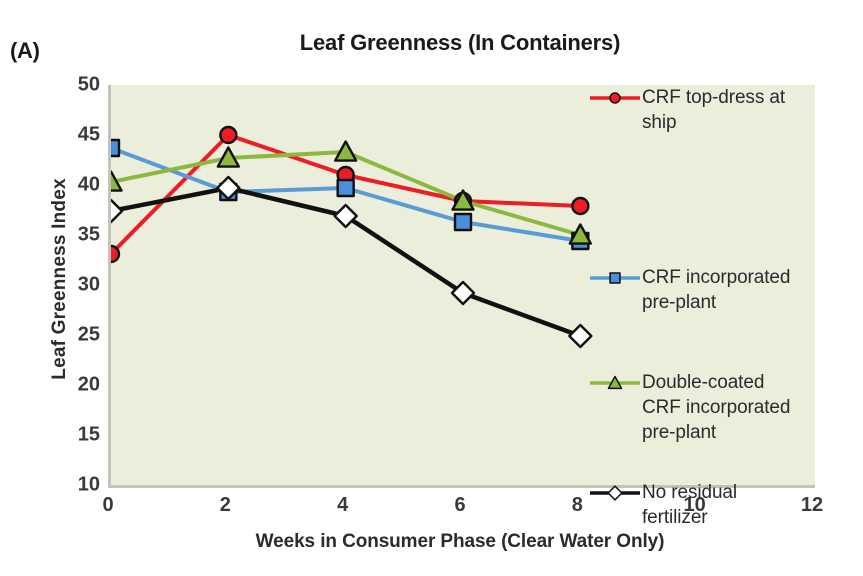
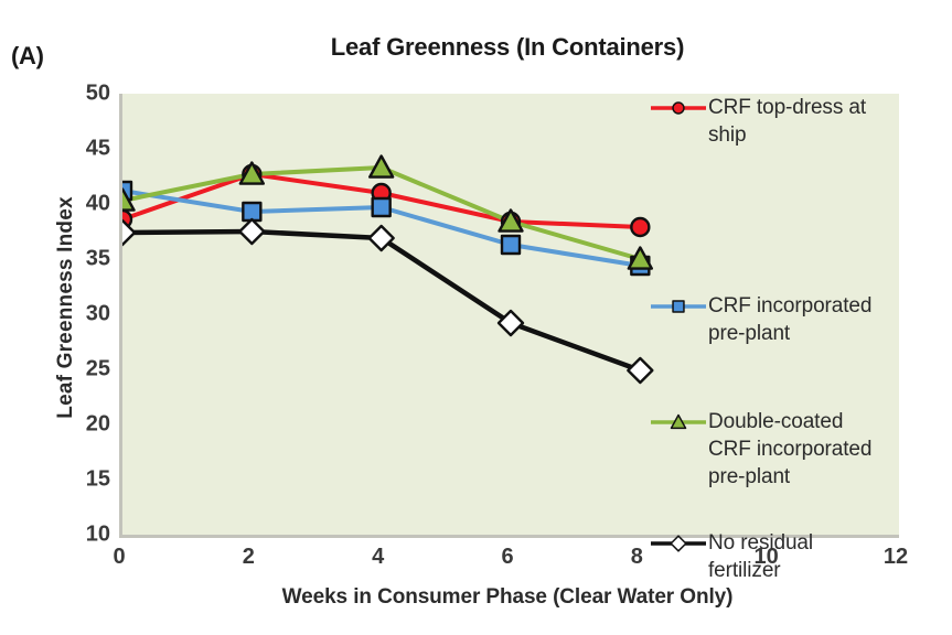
CRF top-dress at ship/0: 33.1 -> 38.6
CRF incorporated pre-plant/0: 43.7 -> 41.2
CRF top-dress at ship/2: 45.0 -> 42.7
No residual fertilizer/2: 39.7 -> 37.5
